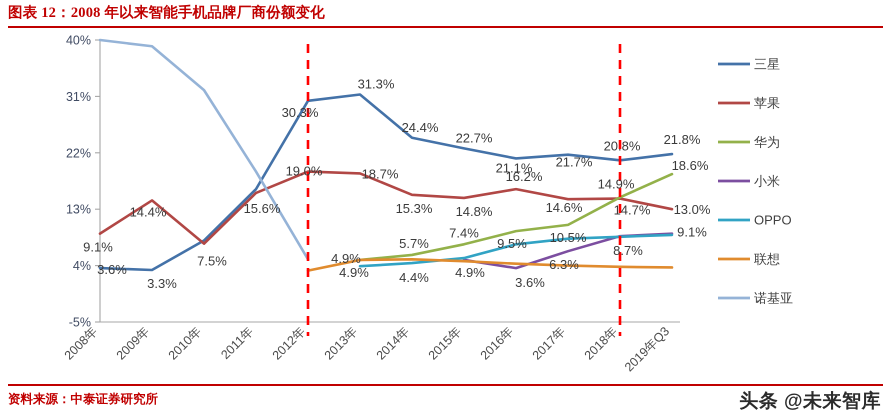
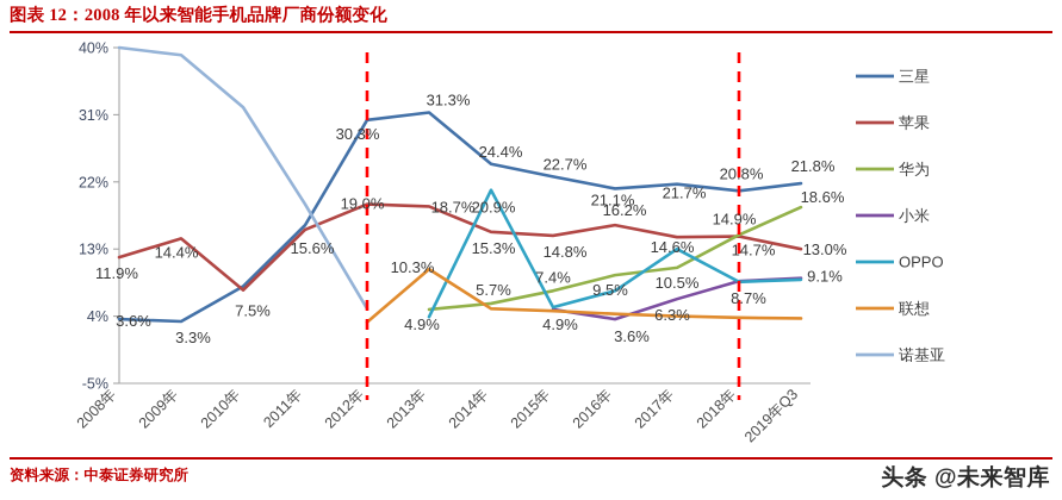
苹果/2008年: 9.1% -> 11.9%
联想/2013年: 4.9% -> 10.3%
OPPO/2014年: 4.4% -> 20.9%
OPPO/2017年: 8% -> 13%
